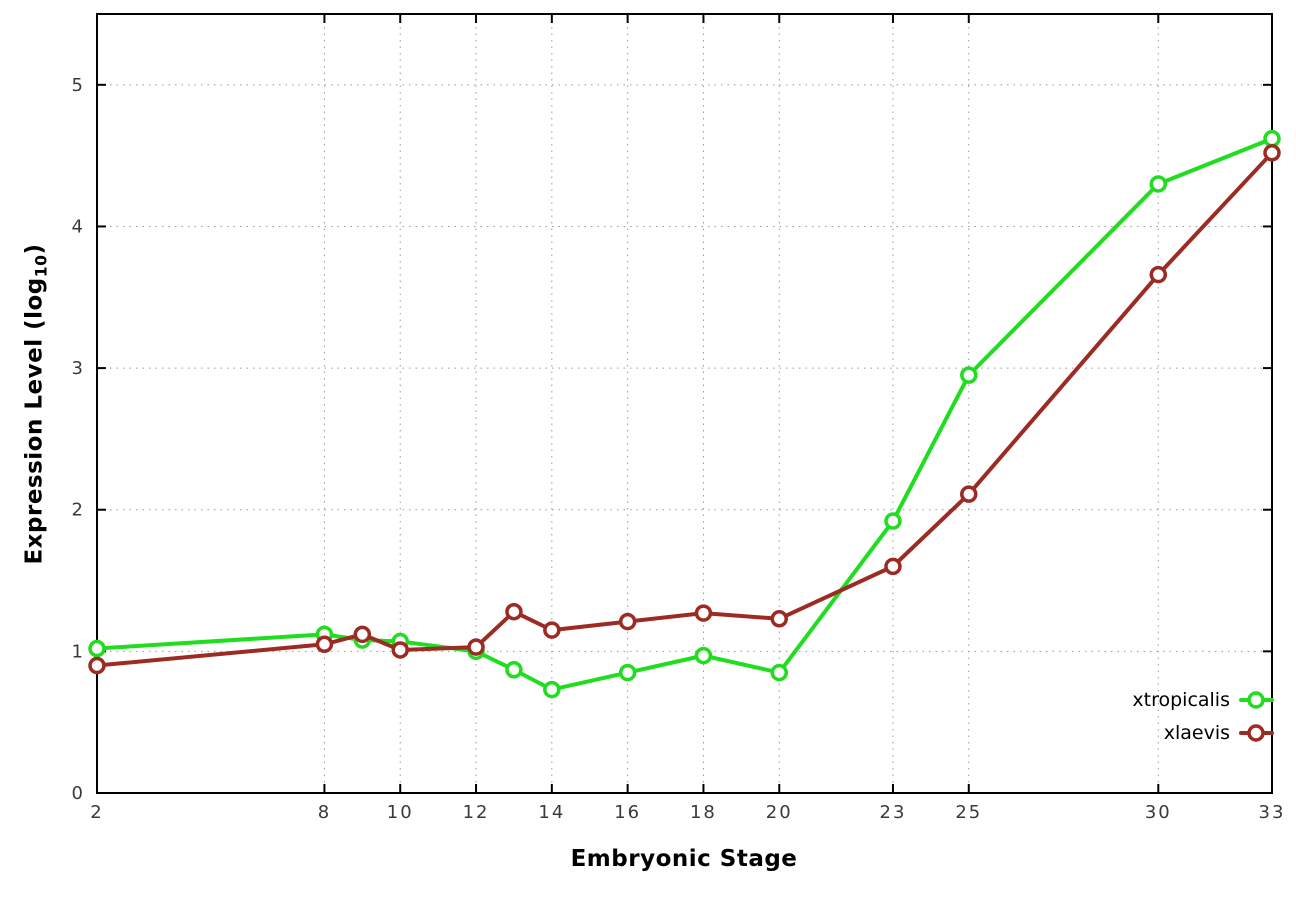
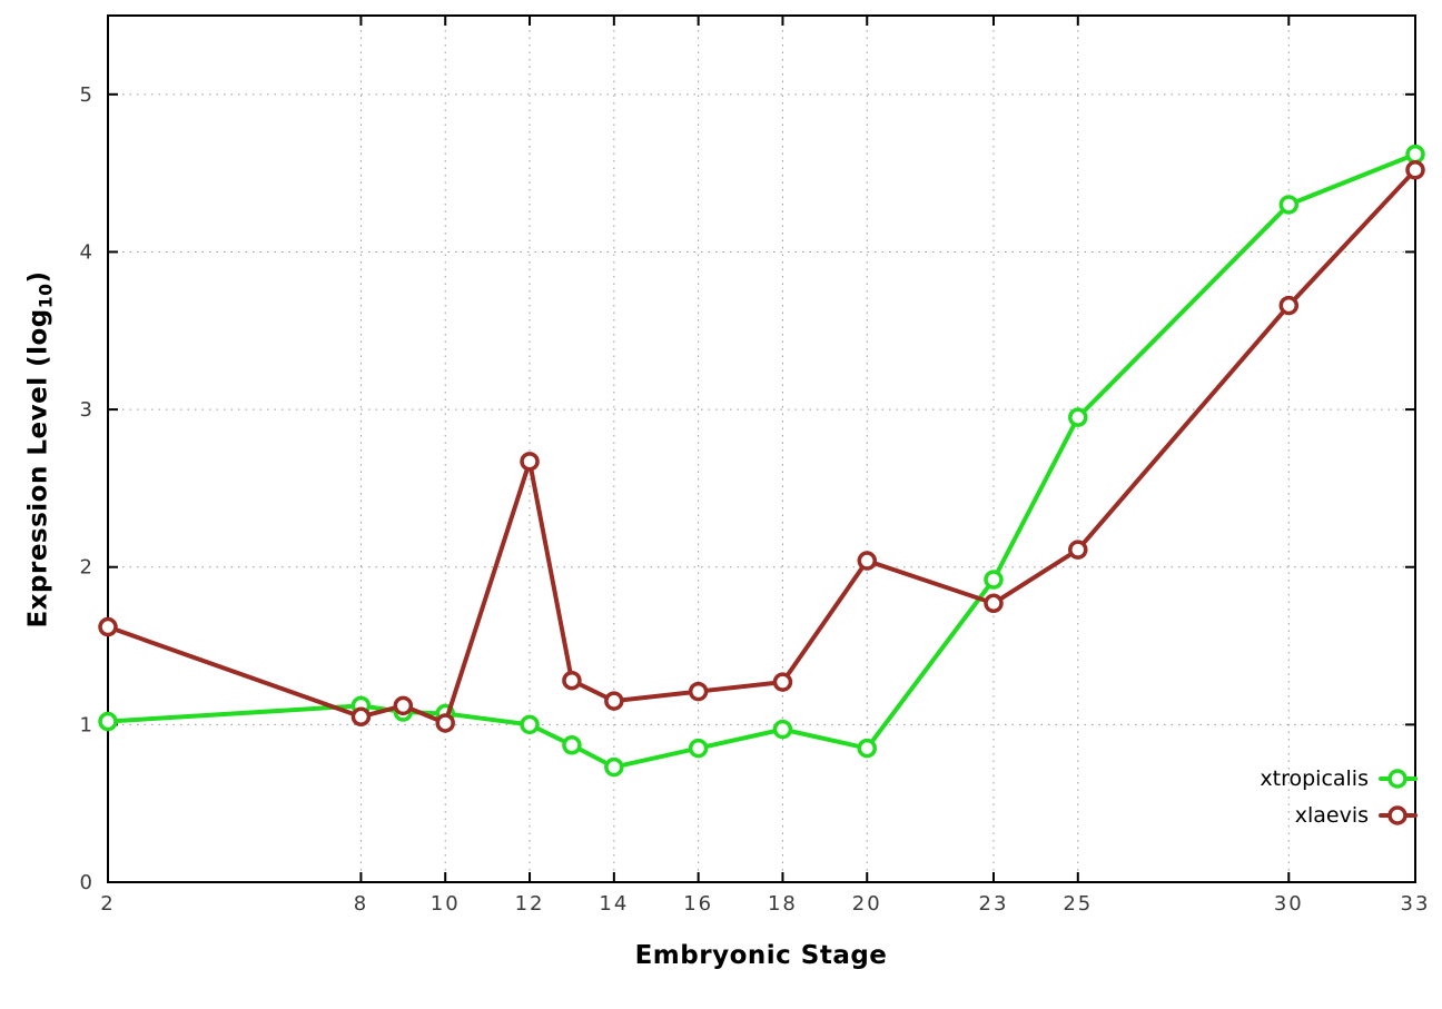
xlaevis/2: 0.90 -> 1.62
xlaevis/12: 1.03 -> 2.67
xlaevis/20: 1.23 -> 2.04
xlaevis/23: 1.60 -> 1.77
